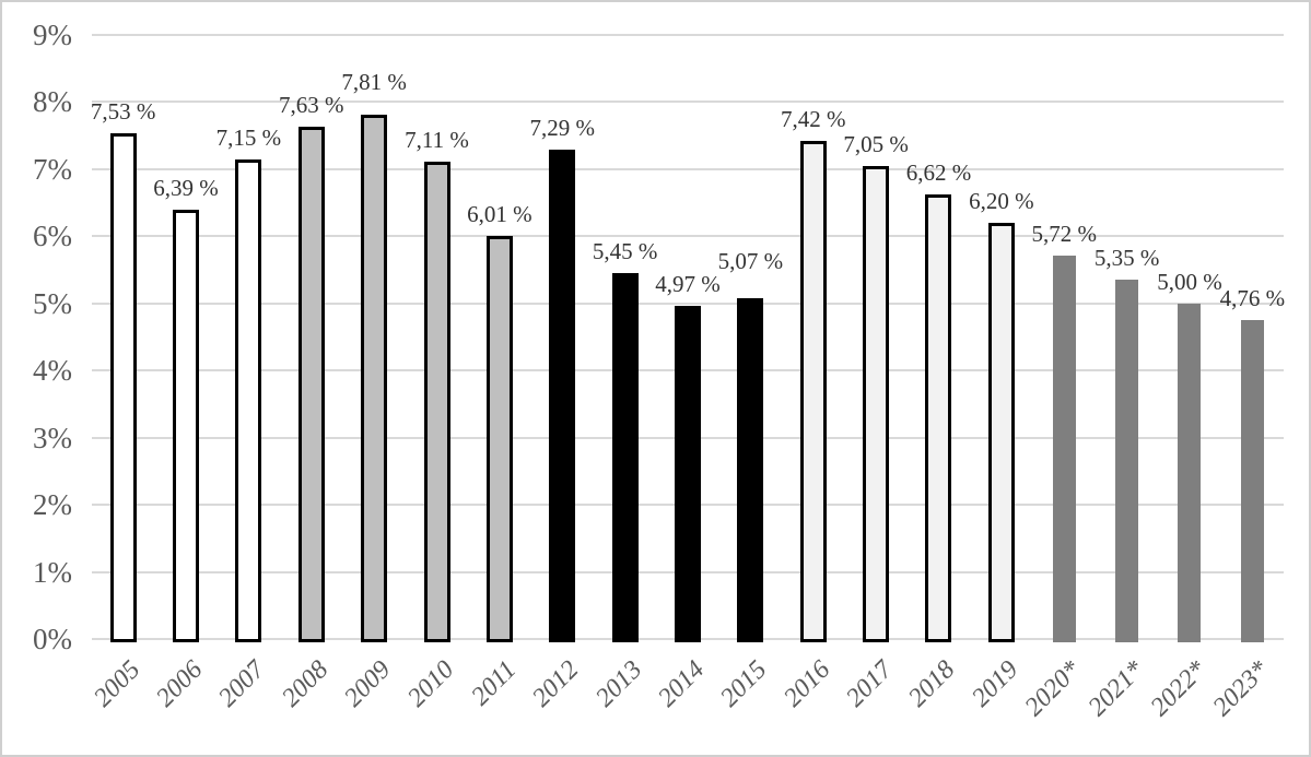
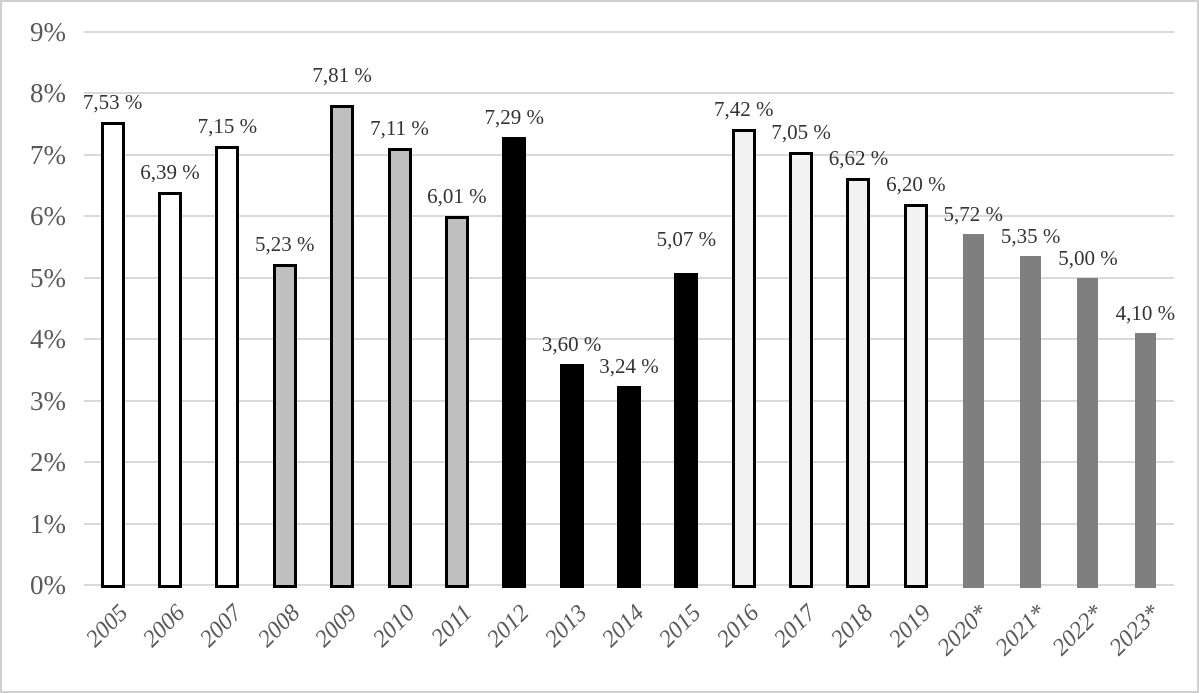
2008: 7,63 -> 5,23
2013: 5,45 -> 3,60
2014: 4,97 -> 3,24
2023*: 4,76 -> 4,10
